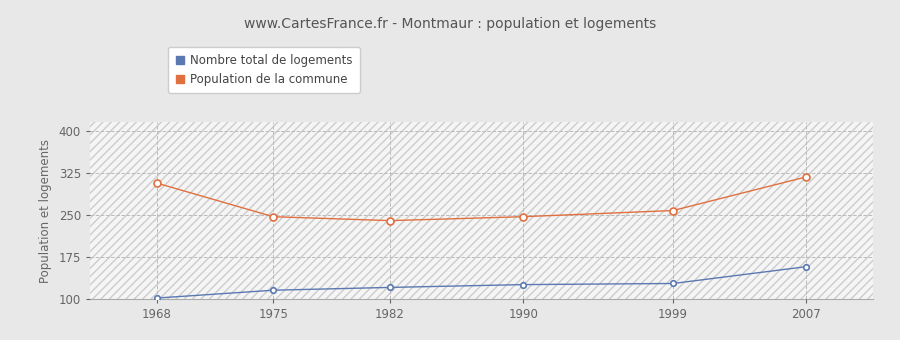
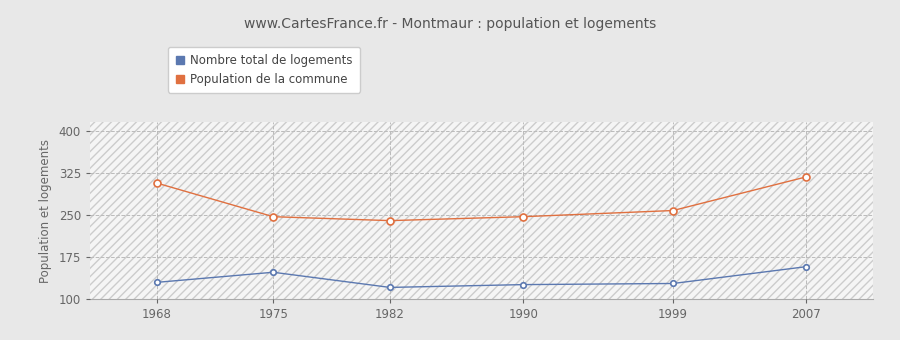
Nombre total de logements/1968: 102 -> 130
Nombre total de logements/1975: 116 -> 148
